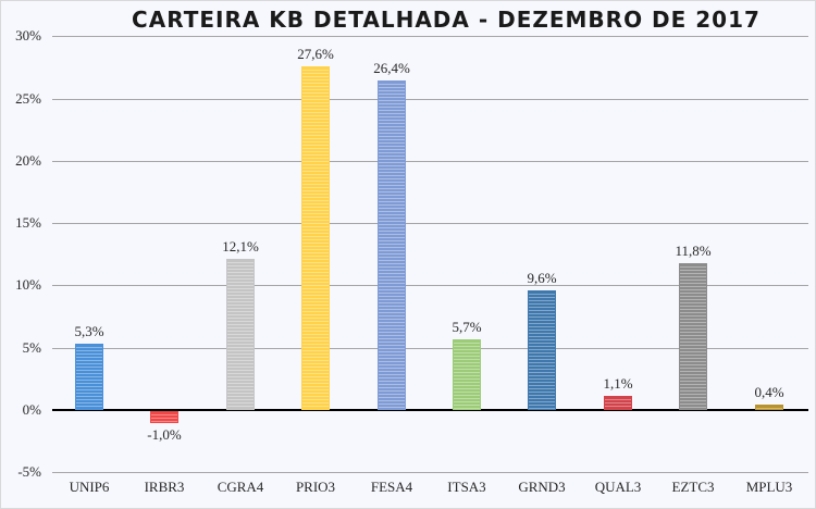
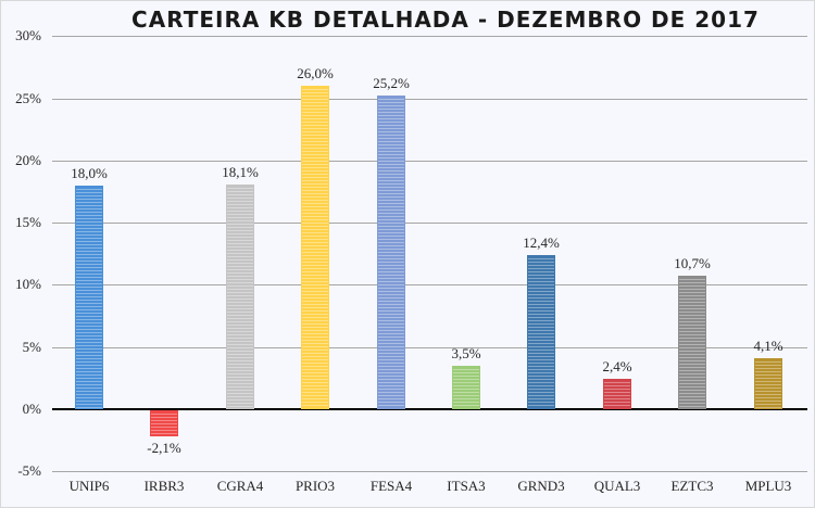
UNIP6: 5,3% -> 18,0%
IRBR3: -1,0% -> -2,1%
CGRA4: 12,1% -> 18,1%
PRIO3: 27,6% -> 26,0%
FESA4: 26,4% -> 25,2%
ITSA3: 5,7% -> 3,5%
GRND3: 9,6% -> 12,4%
QUAL3: 1,1% -> 2,4%
EZTC3: 11,8% -> 10,7%
MPLU3: 0,4% -> 4,1%
